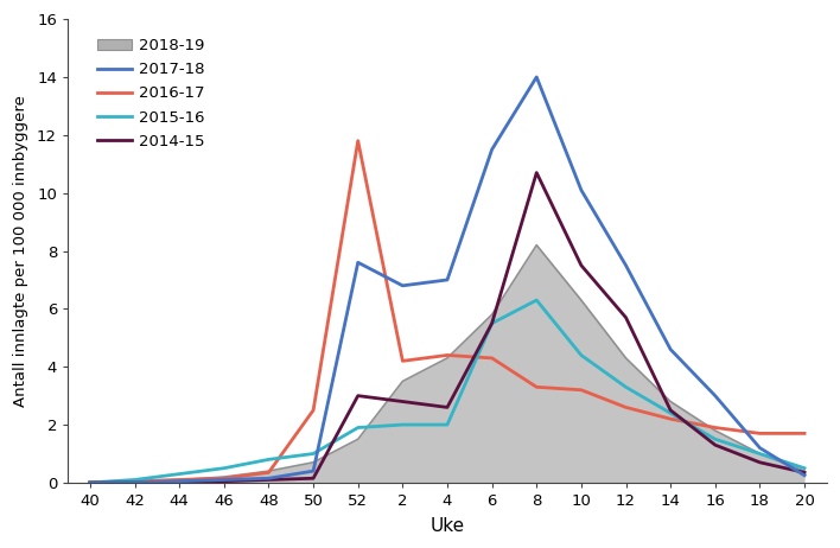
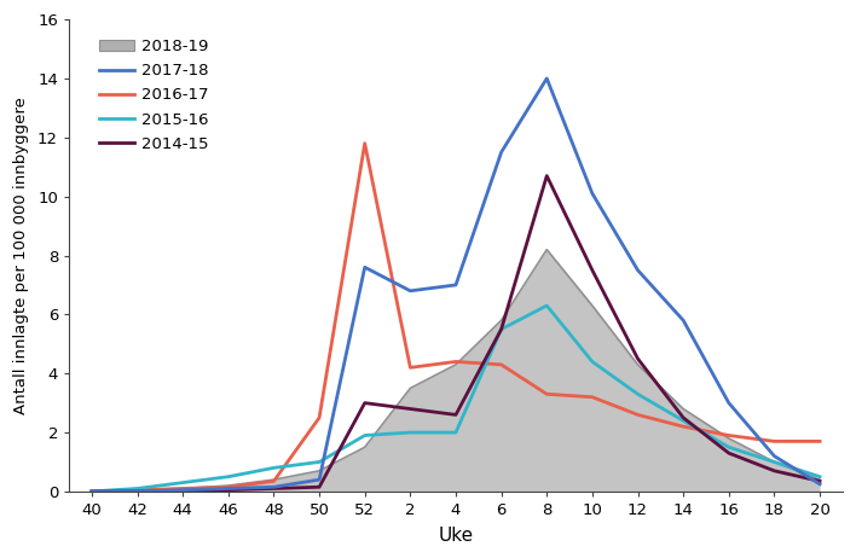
2014-15/12: 5.70 -> 4.50
2017-18/14: 4.60 -> 5.80
